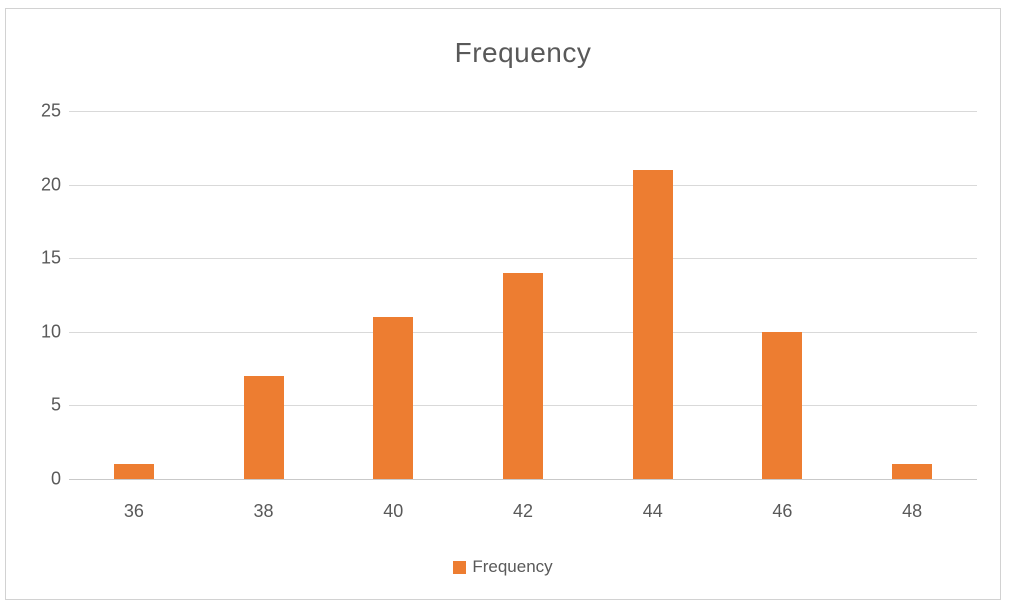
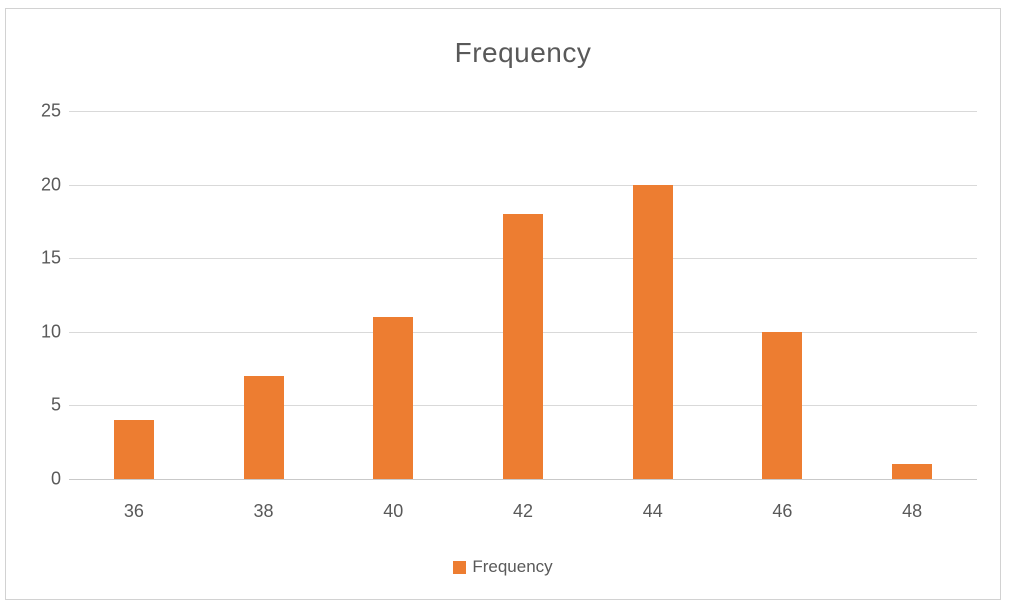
36: 1 -> 4
42: 14 -> 18
44: 21 -> 20
